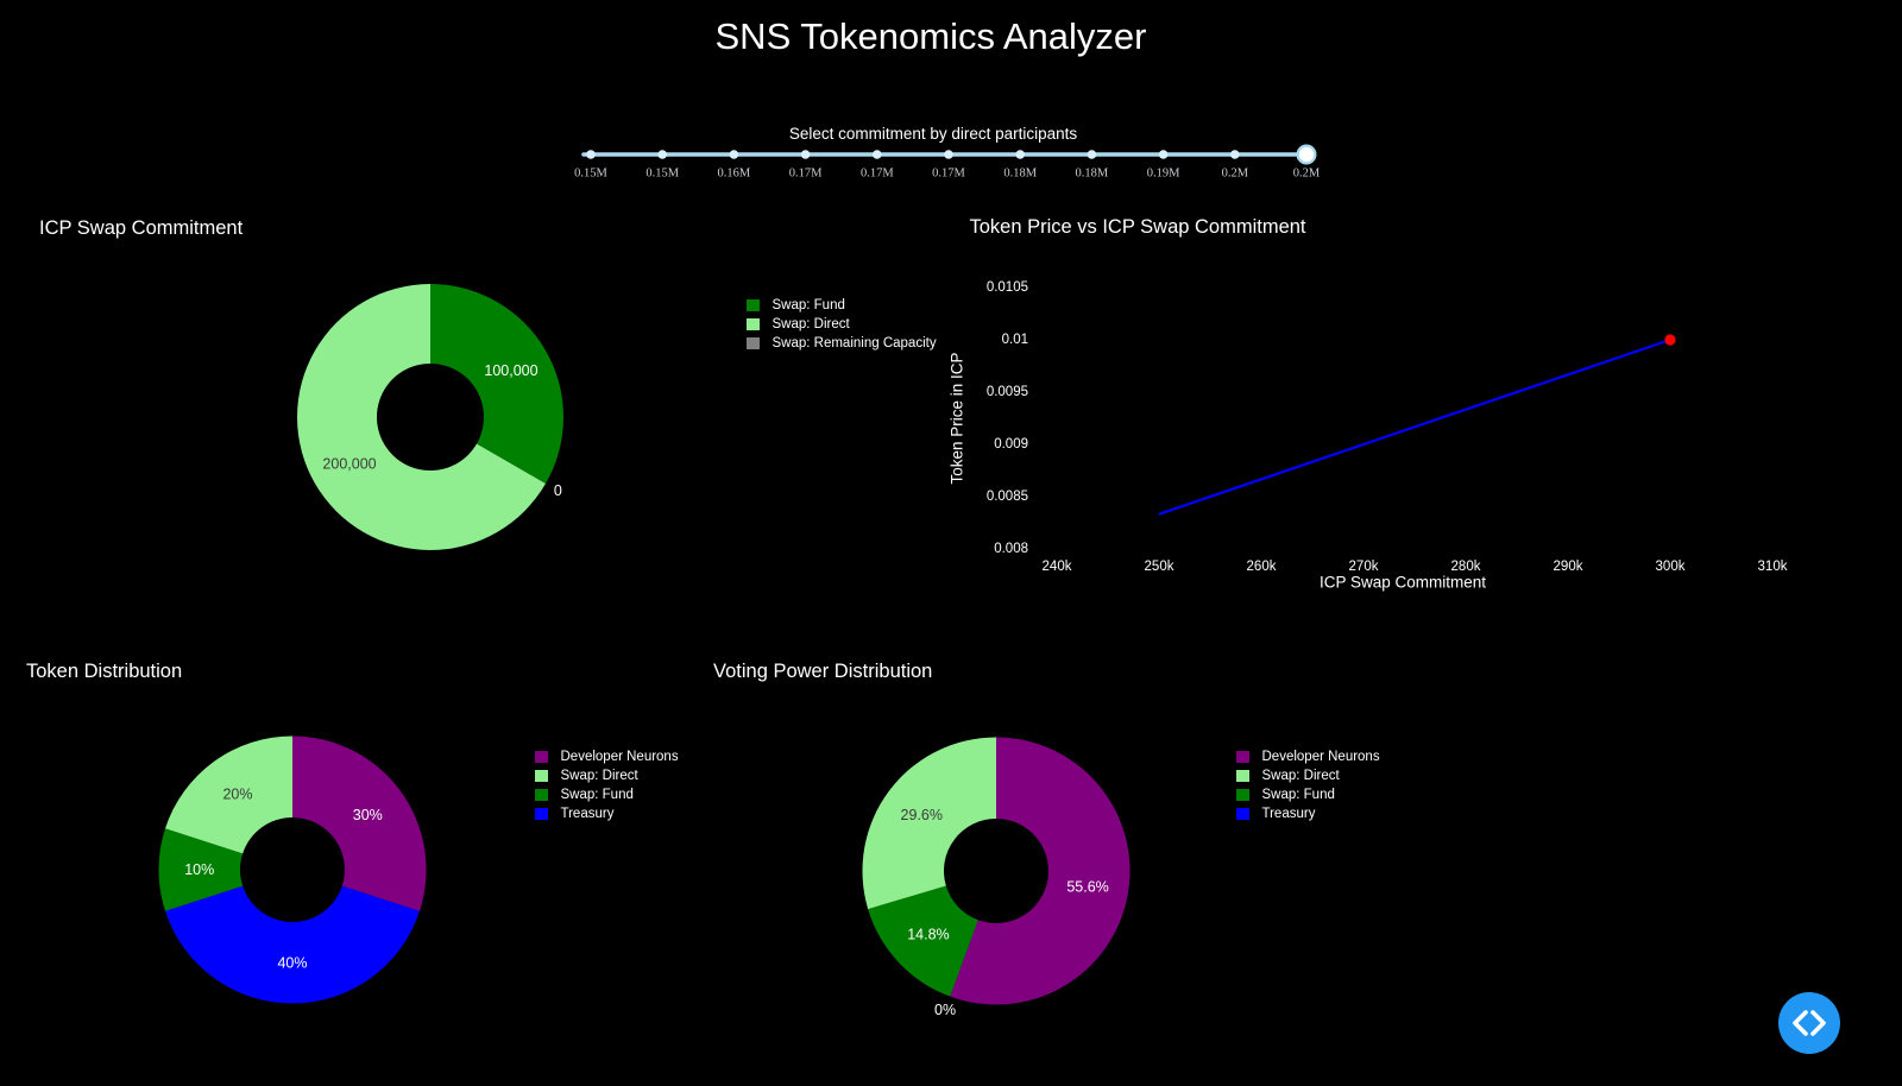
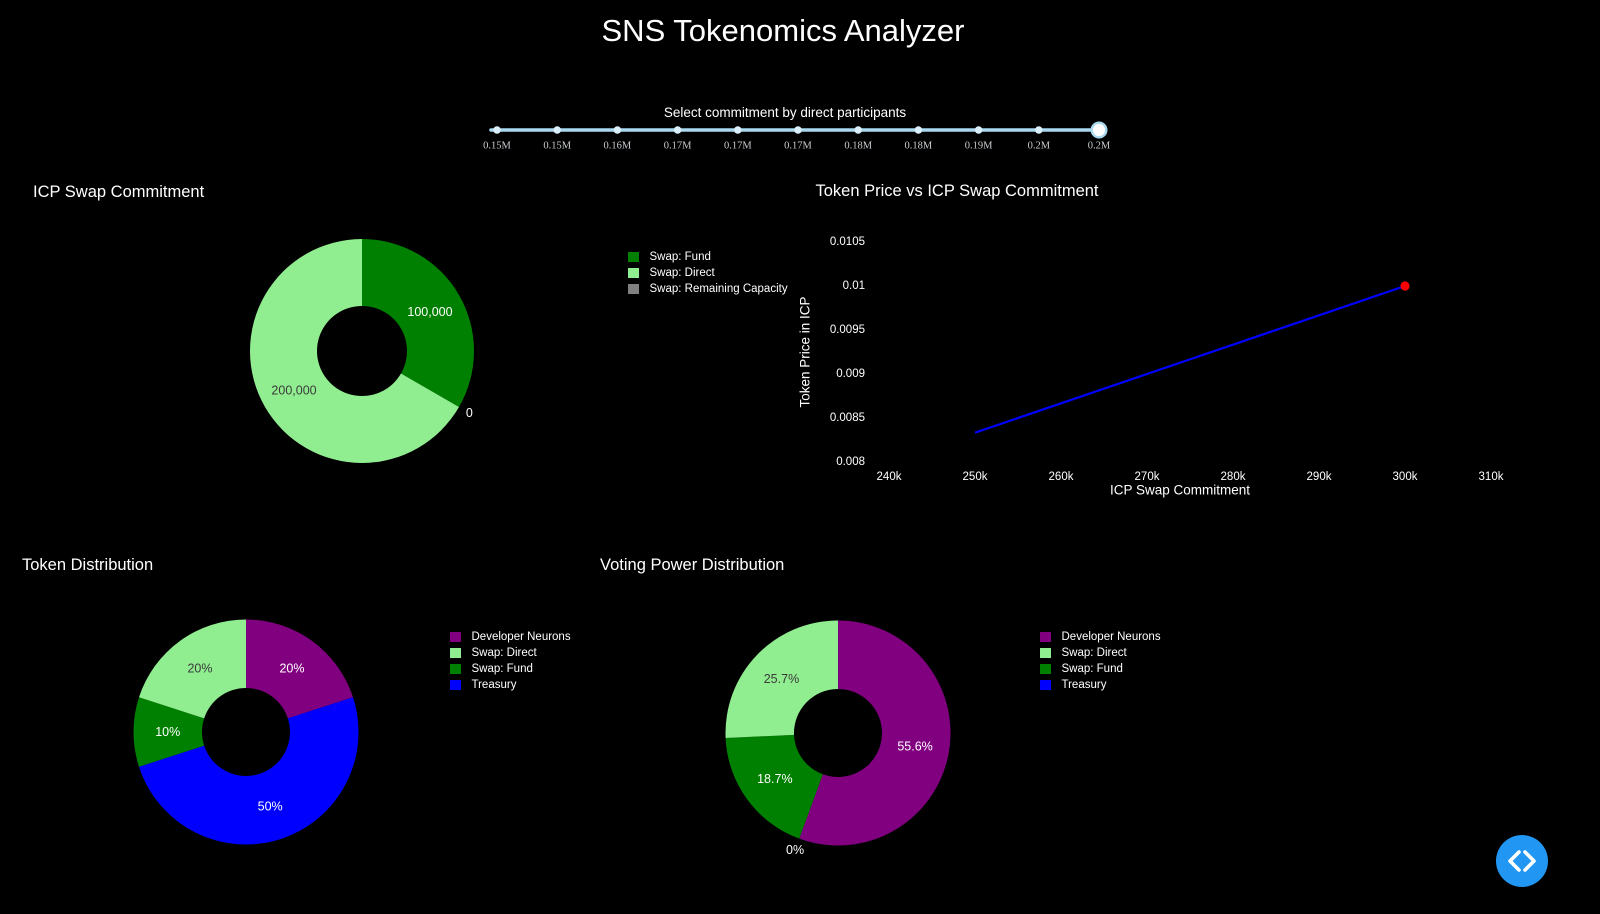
Token Distribution/Developer Neurons: 30% -> 20%
Token Distribution/Treasury: 40% -> 50%
Voting Power Distribution/Swap: Fund: 14.8% -> 18.7%
Voting Power Distribution/Swap: Direct: 29.6% -> 25.7%
